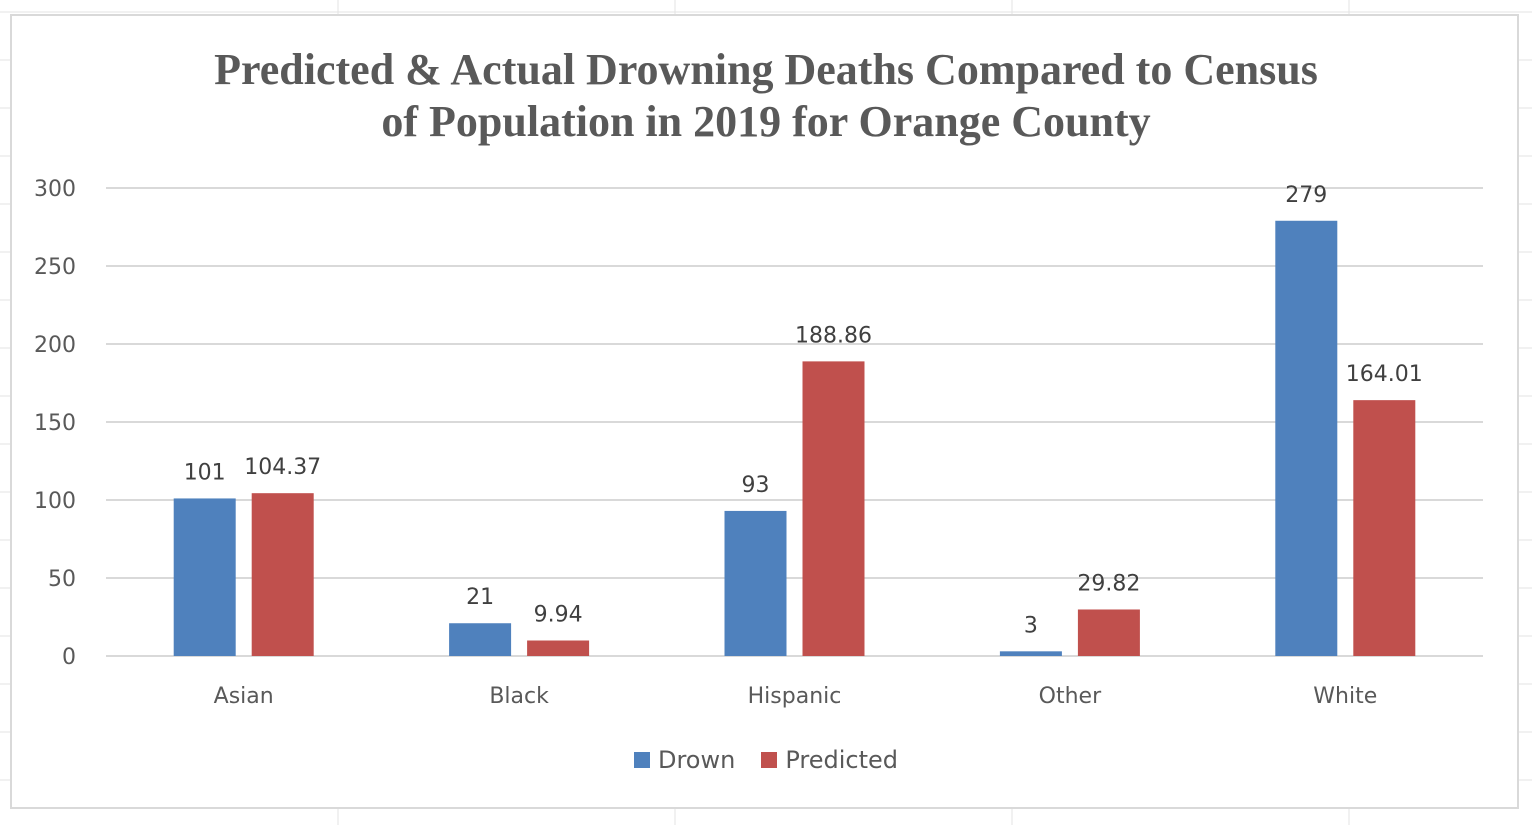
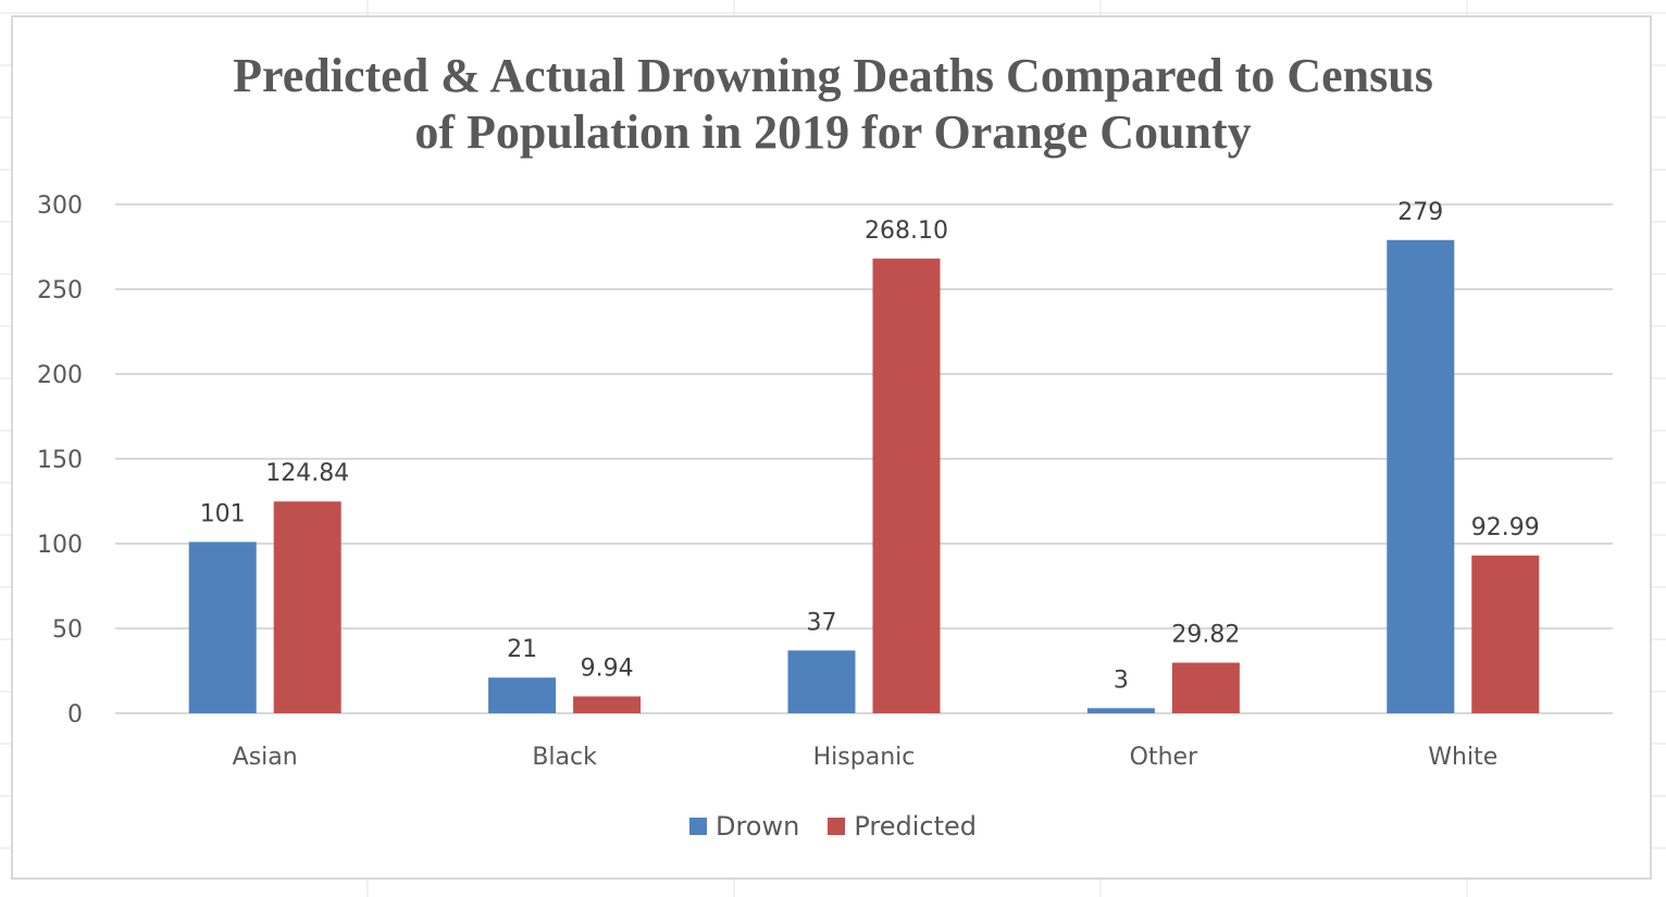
Predicted/Asian: 104.37 -> 124.84
Drown/Hispanic: 93 -> 37
Predicted/Hispanic: 188.86 -> 268.10
Predicted/White: 164.01 -> 92.99
